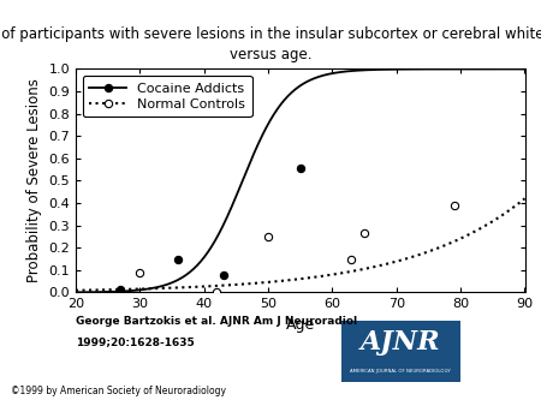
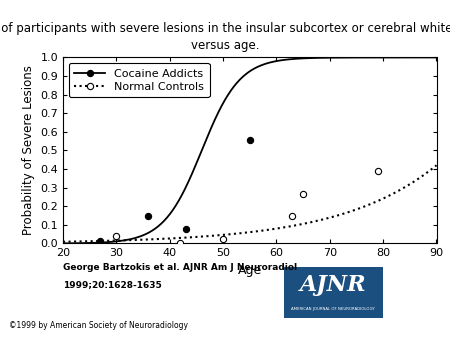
Normal Controls/30: 0.09 -> 0.04
Normal Controls/50: 0.25 -> 0.03
